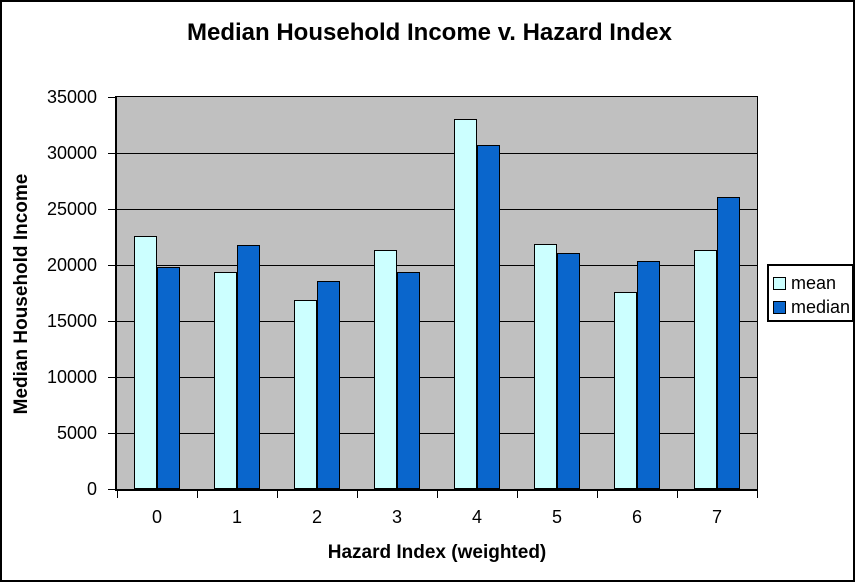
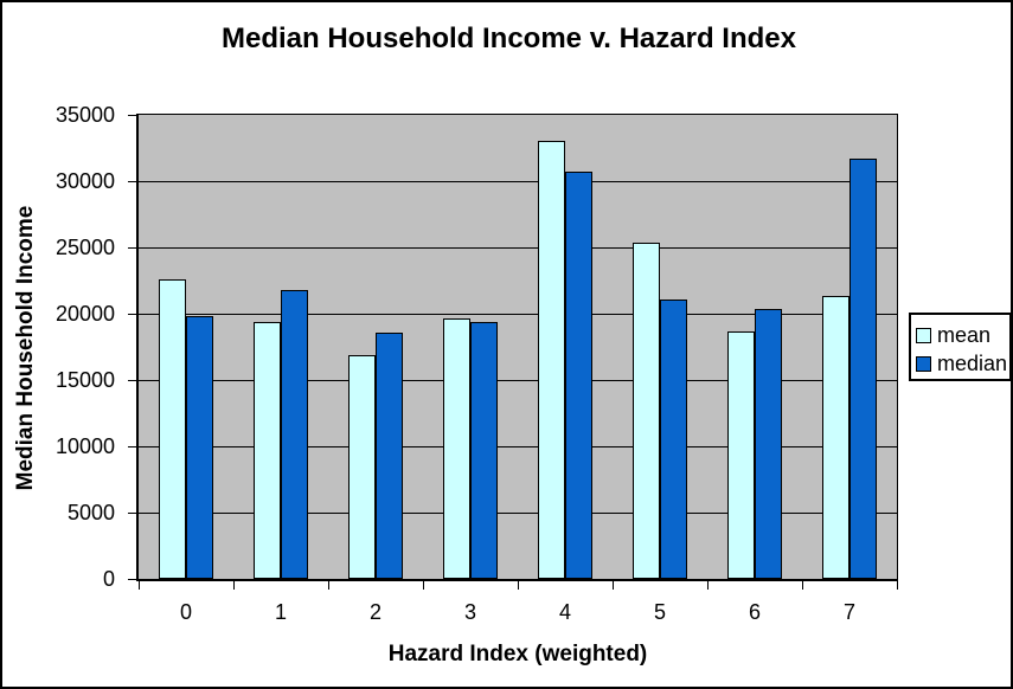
mean/3: 21300 -> 19600
mean/5: 21900 -> 25400
mean/6: 17600 -> 18700
median/7: 26100 -> 31700
